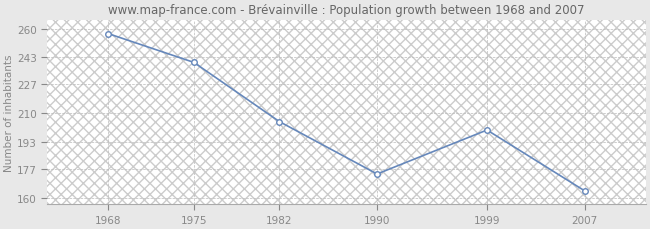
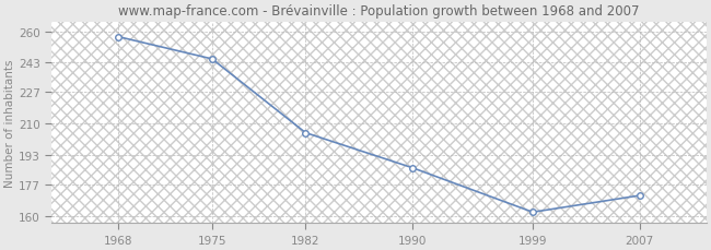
1975: 240 -> 245
1990: 174 -> 186
1999: 200 -> 162
2007: 164 -> 171
